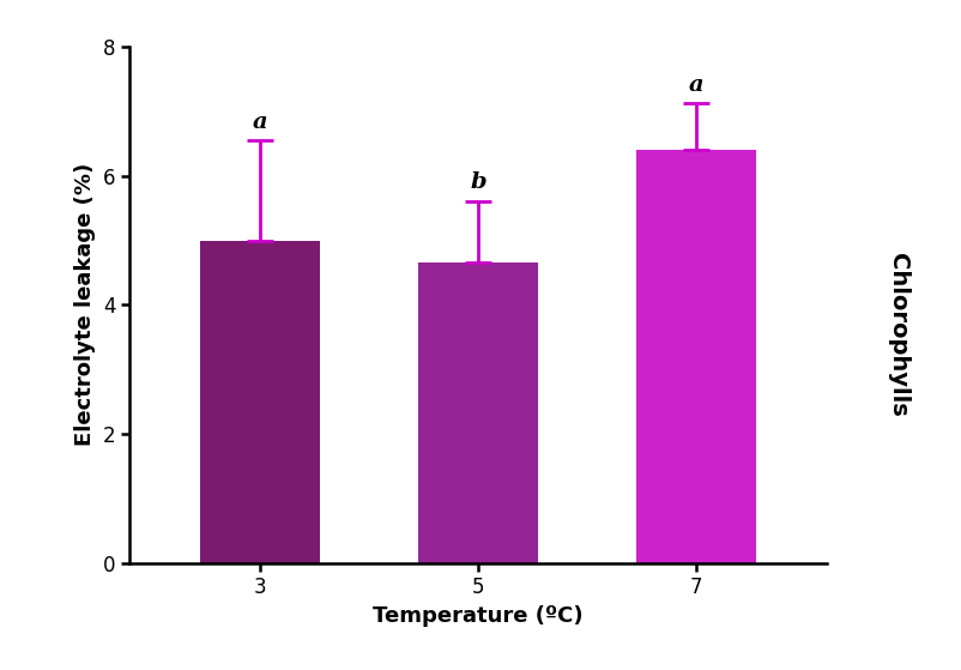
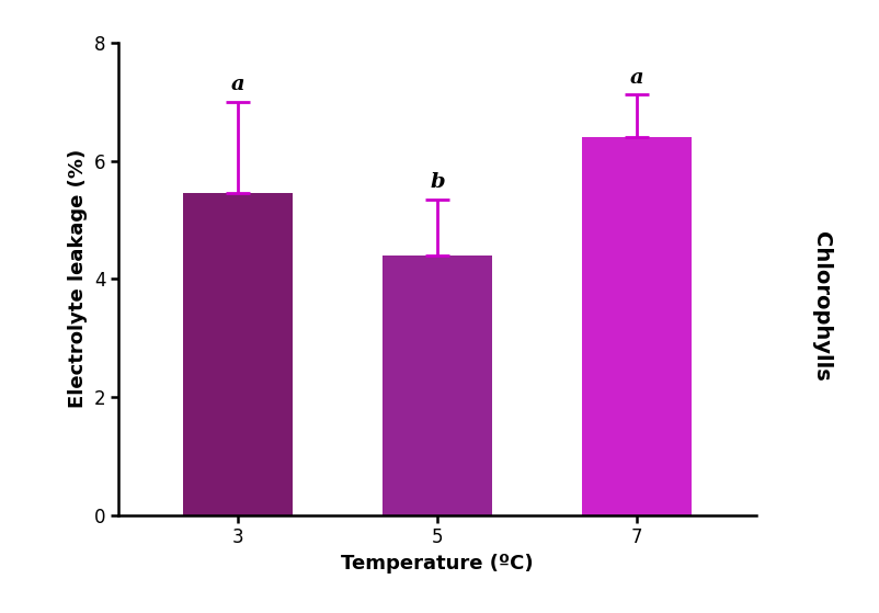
3: 5.00 -> 5.45
5: 4.66 -> 4.40
